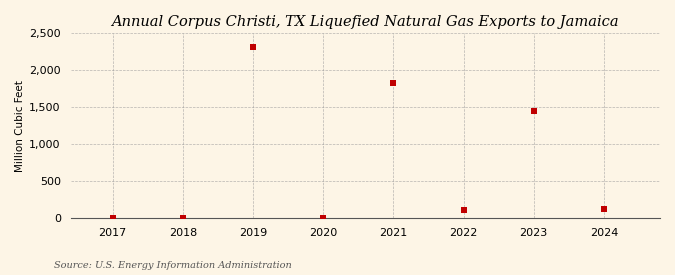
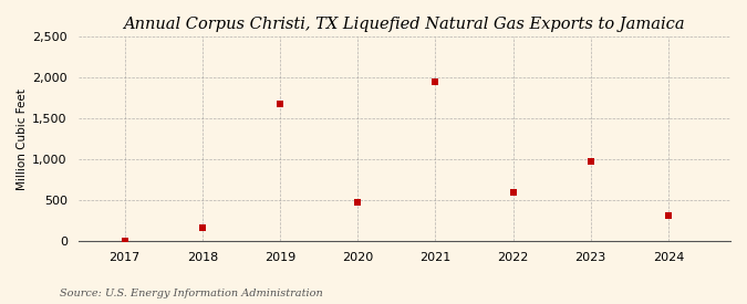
2018: 0 -> 160
2019: 2,310 -> 1,680
2020: 0 -> 480
2021: 1,830 -> 1,940
2022: 110 -> 600
2023: 1,440 -> 980
2024: 120 -> 320
